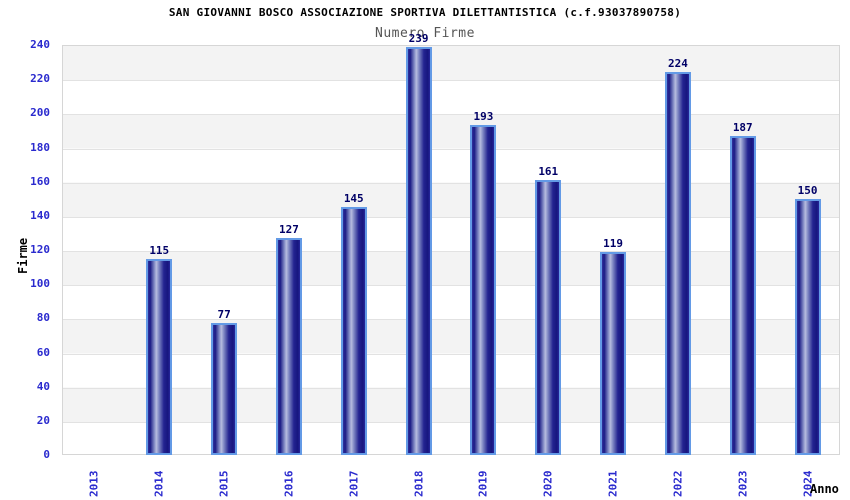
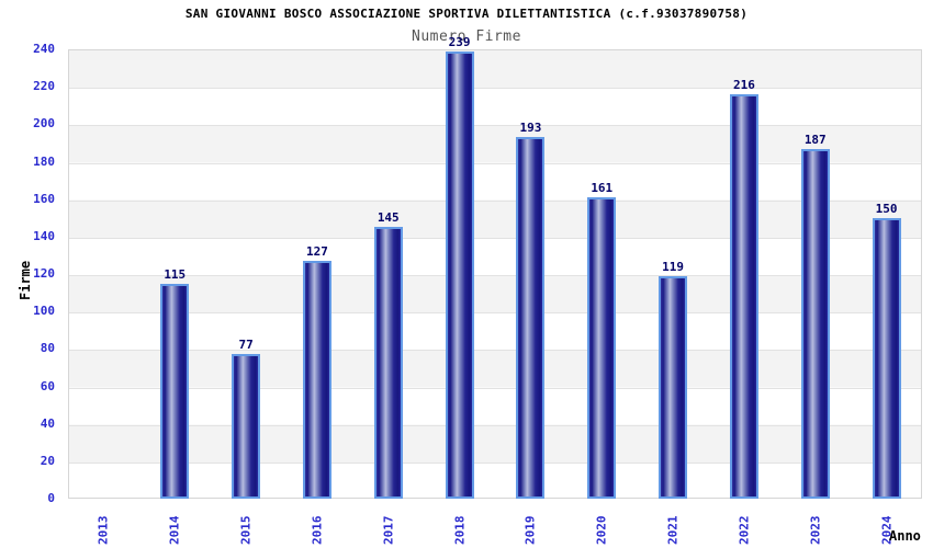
2022: 224 -> 216
